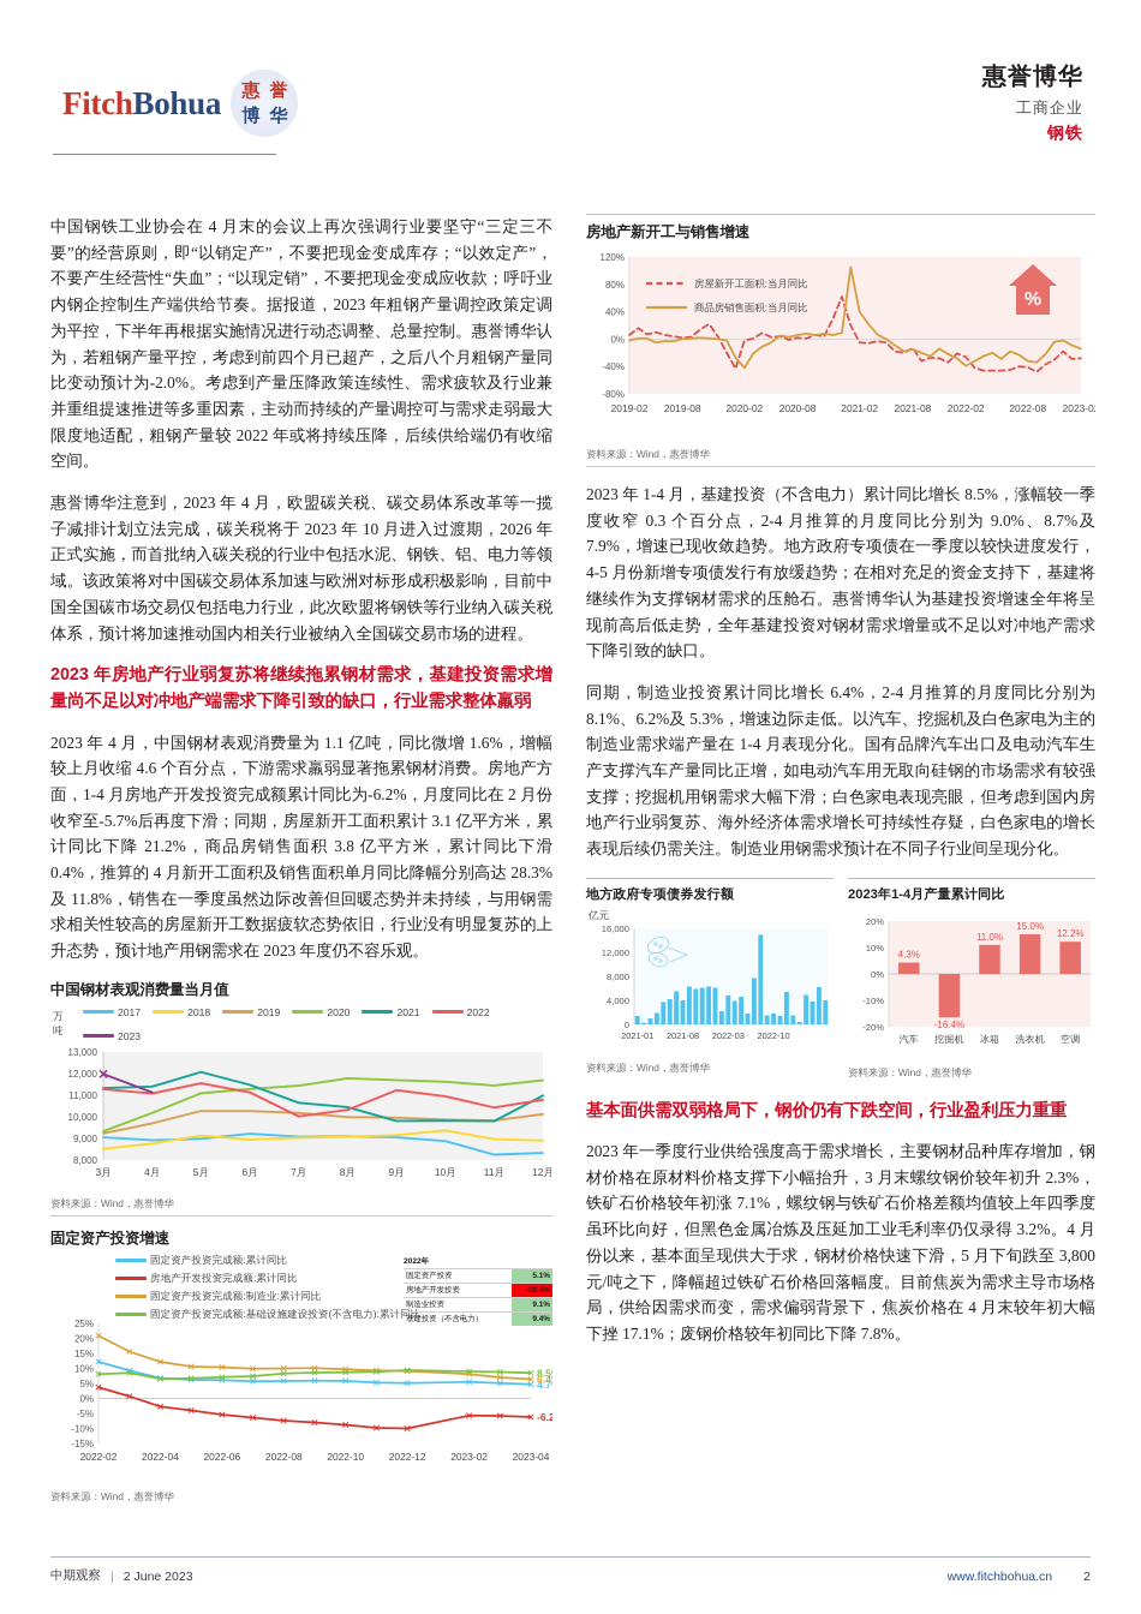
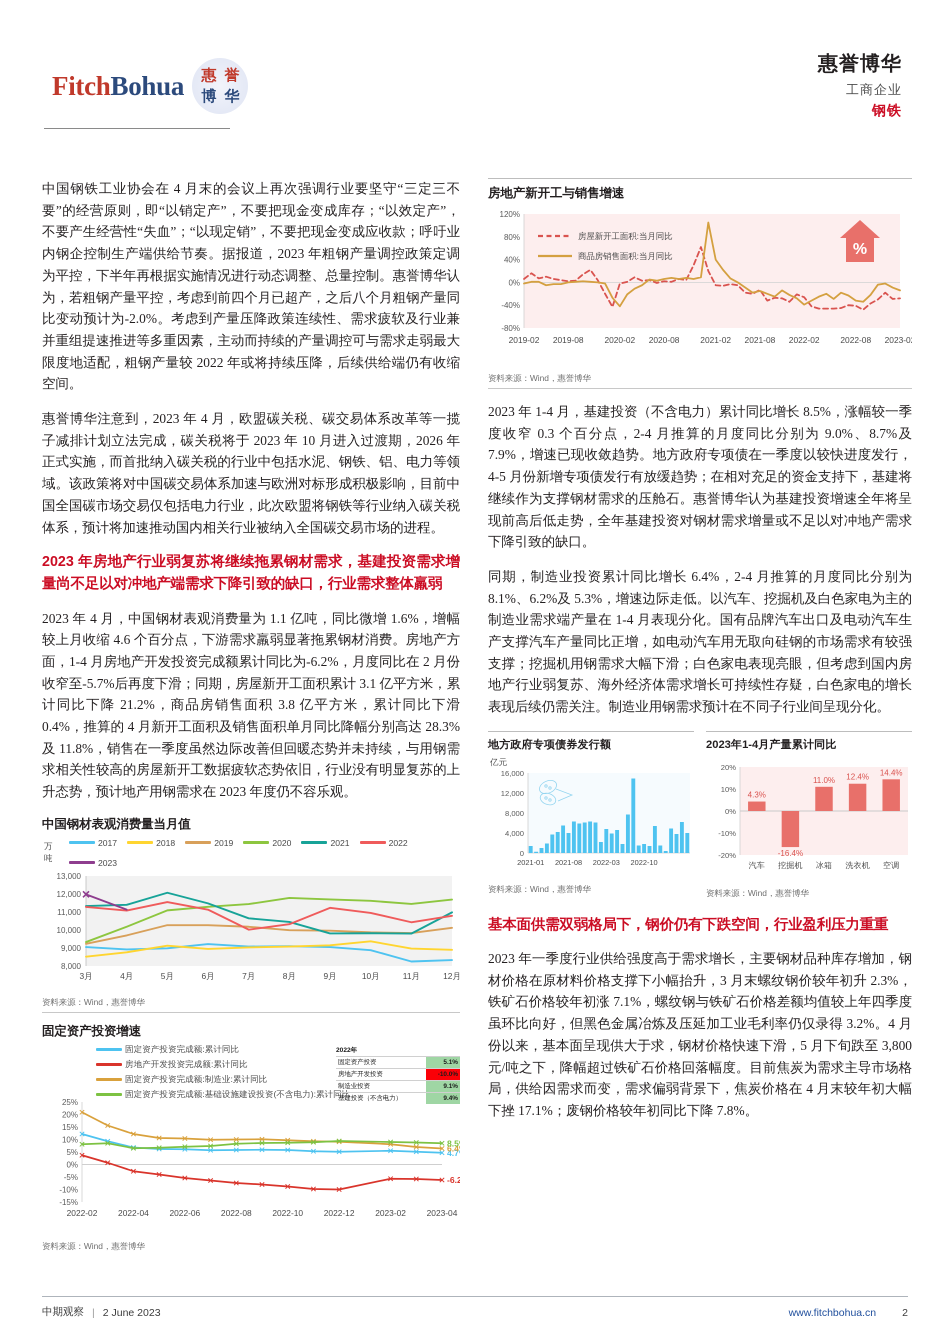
2023年1-4月产量累计同比/洗衣机: 15.0% -> 12.4%
2023年1-4月产量累计同比/空调: 12.2% -> 14.4%
